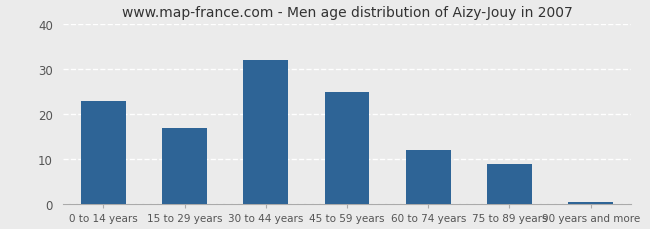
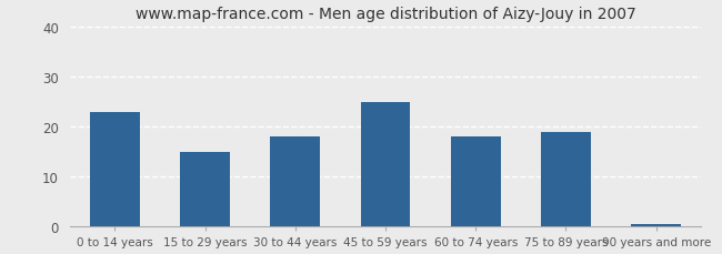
15 to 29 years: 17.0 -> 15.0
30 to 44 years: 32.0 -> 18.0
60 to 74 years: 12.0 -> 18.0
75 to 89 years: 9.0 -> 19.0
